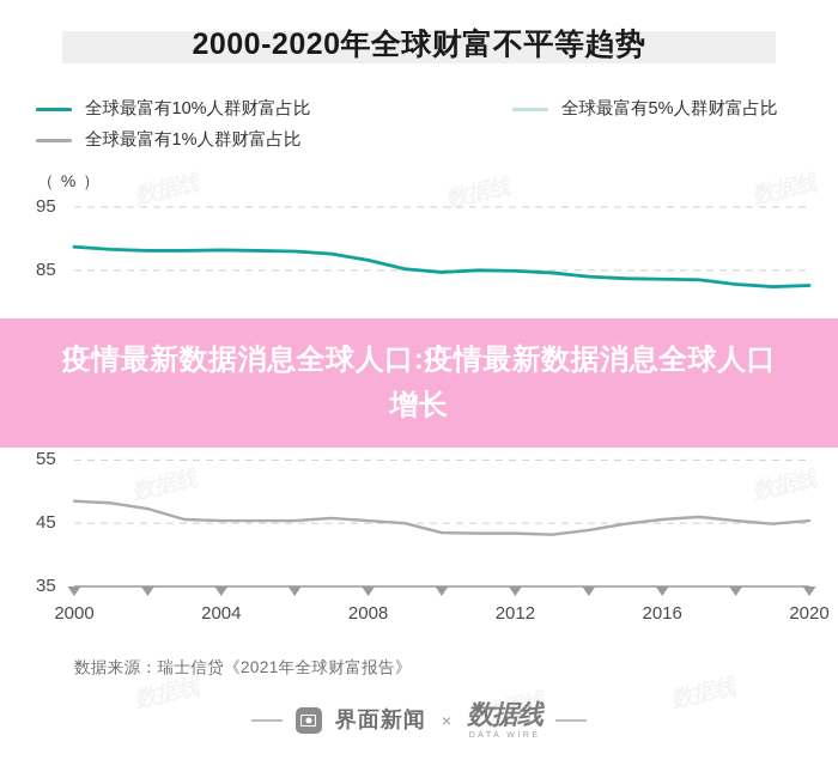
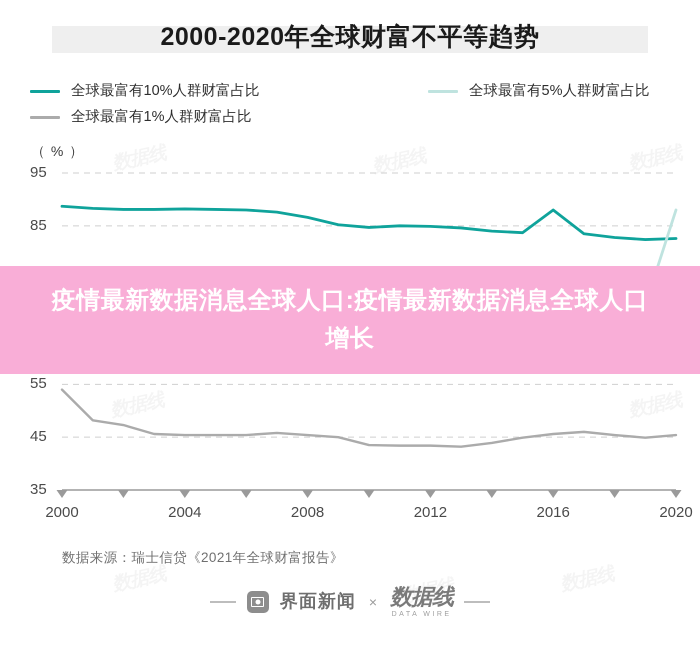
全球最富有1%人群财富占比/2000: 48 -> 54
全球最富有10%人群财富占比/2016: 84 -> 88
全球最富有5%人群财富占比/2020: 70 -> 88
